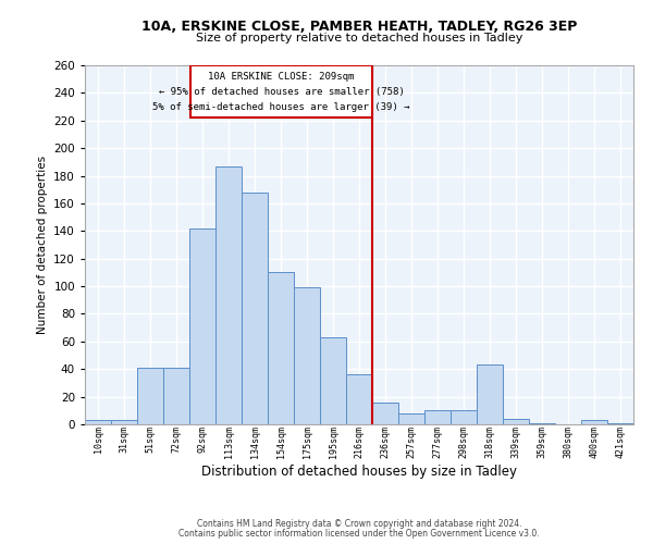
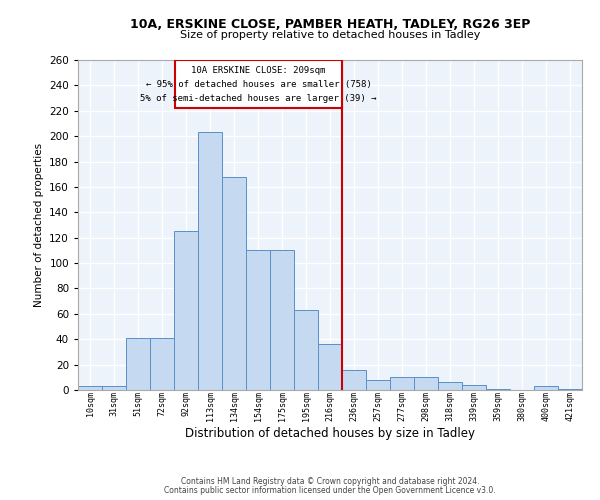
92sqm: 142 -> 125
113sqm: 187 -> 203
175sqm: 99 -> 110
318sqm: 43 -> 6
